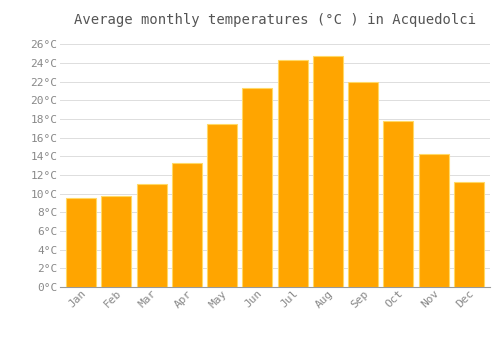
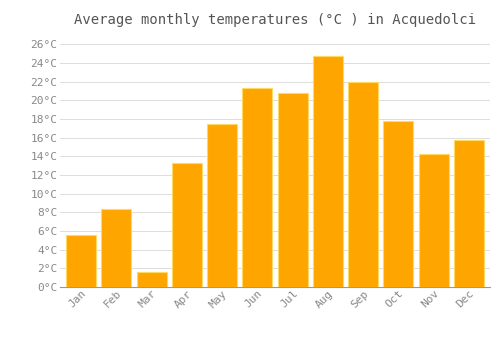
Jan: 9.5°C -> 5.6°C
Feb: 9.8°C -> 8.4°C
Mar: 11.0°C -> 1.6°C
Jul: 24.3°C -> 20.8°C
Dec: 11.2°C -> 15.8°C
